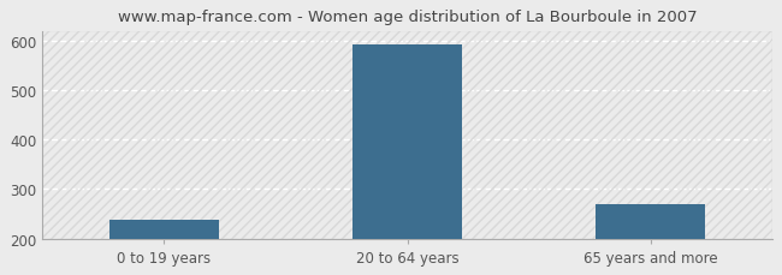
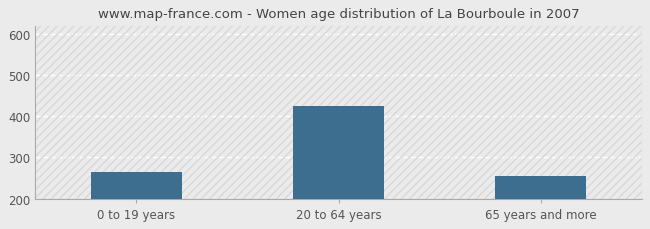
0 to 19 years: 238 -> 265
20 to 64 years: 592 -> 425
65 years and more: 270 -> 255
